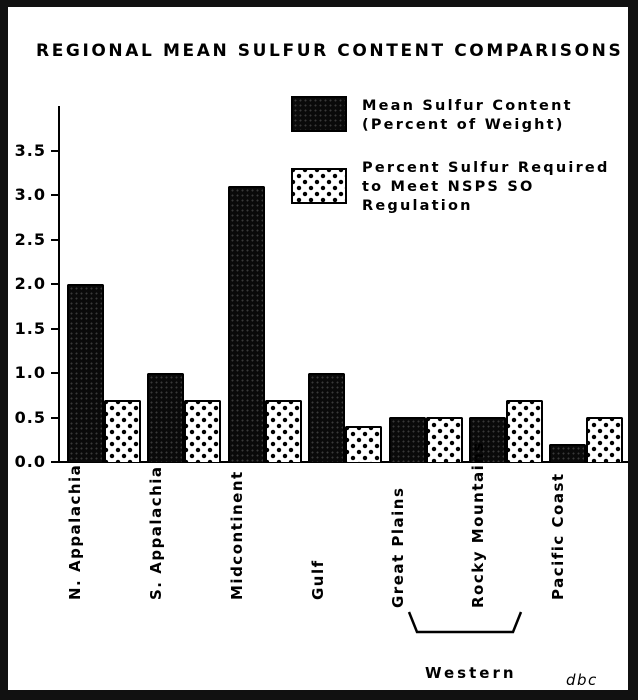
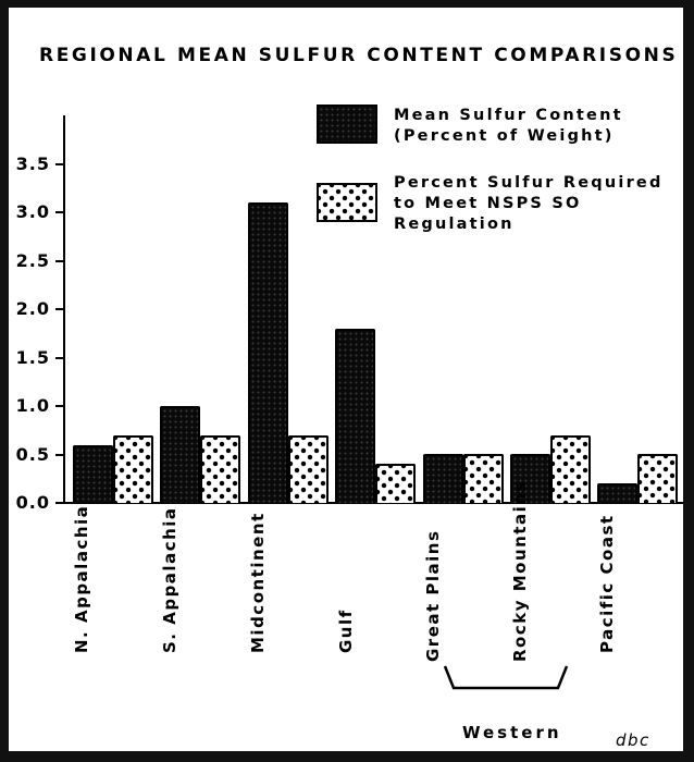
Mean Sulfur Content (Percent of Weight)/N. Appalachia: 2.0 -> 0.6
Mean Sulfur Content (Percent of Weight)/Gulf: 1.0 -> 1.8
